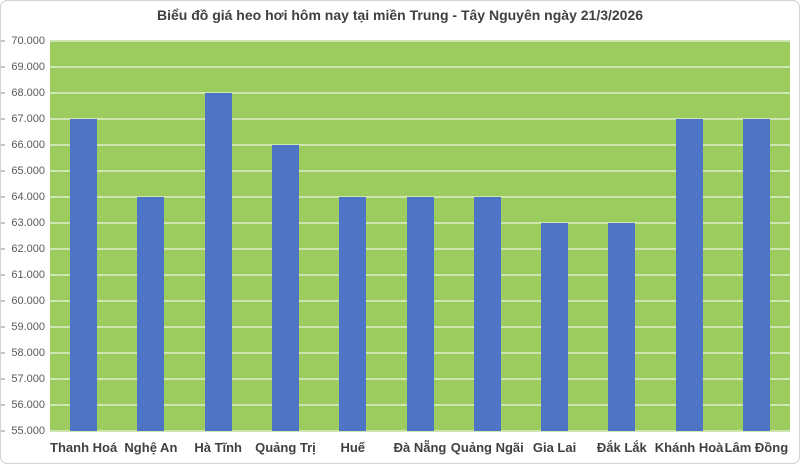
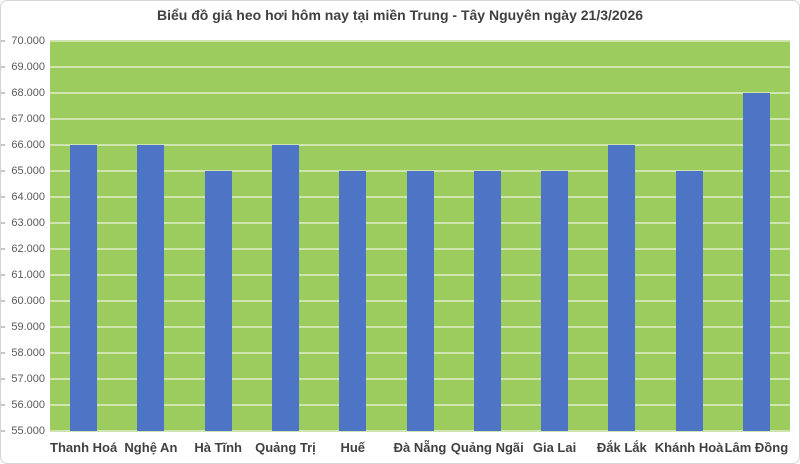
Thanh Hoá: 67000 -> 66000
Nghệ An: 64000 -> 66000
Hà Tĩnh: 68000 -> 65000
Huế: 64000 -> 65000
Đà Nẵng: 64000 -> 65000
Quảng Ngãi: 64000 -> 65000
Gia Lai: 63000 -> 65000
Đắk Lắk: 63000 -> 66000
Khánh Hoà: 67000 -> 65000
Lâm Đồng: 67000 -> 68000
